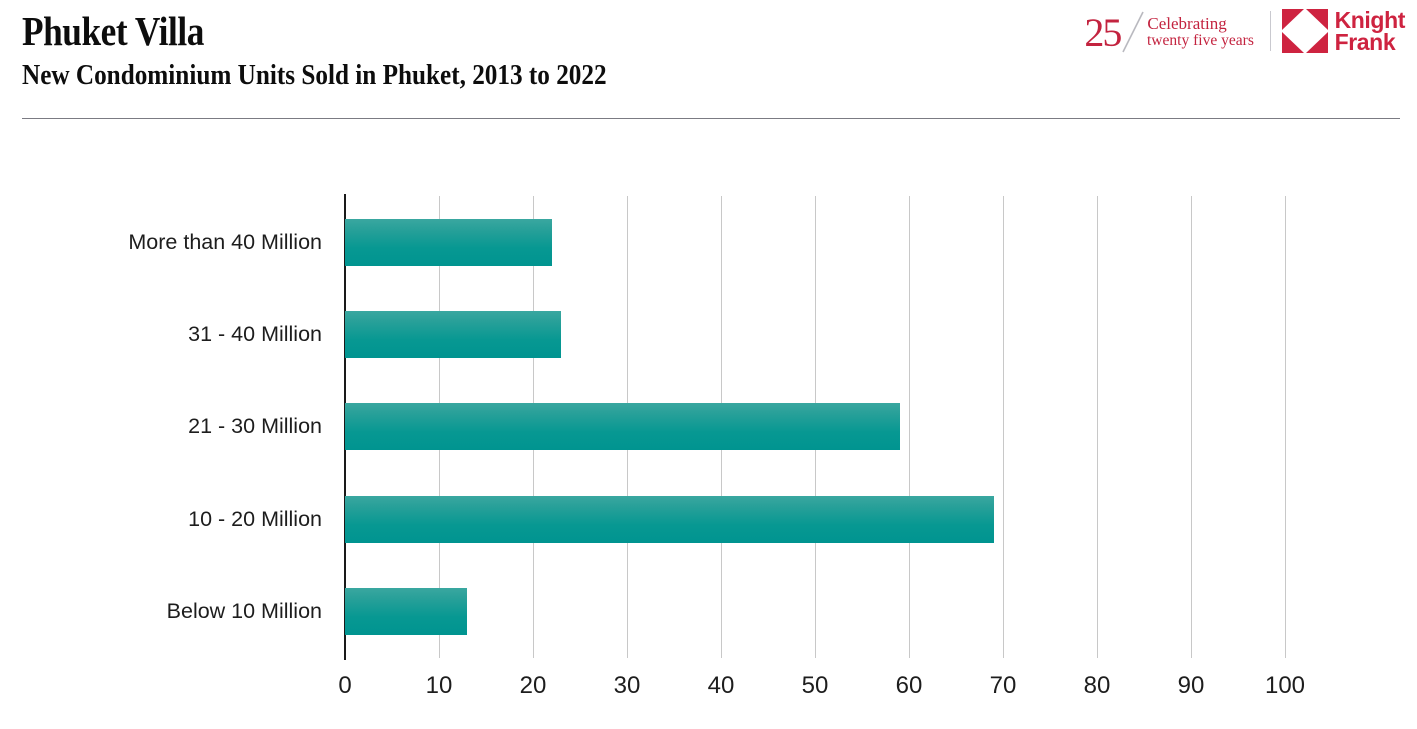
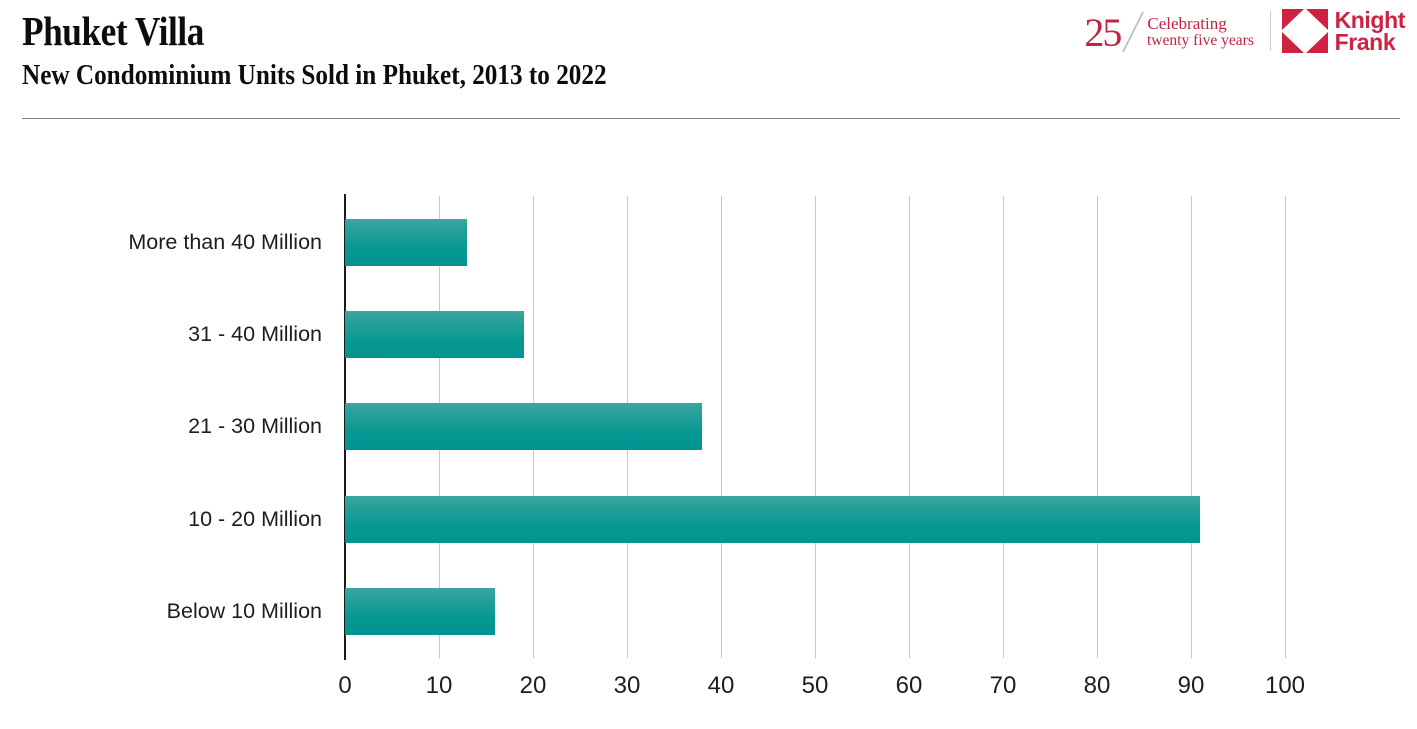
More than 40 Million: 22 -> 13
31 - 40 Million: 23 -> 19
21 - 30 Million: 59 -> 38
10 - 20 Million: 69 -> 91
Below 10 Million: 13 -> 16
